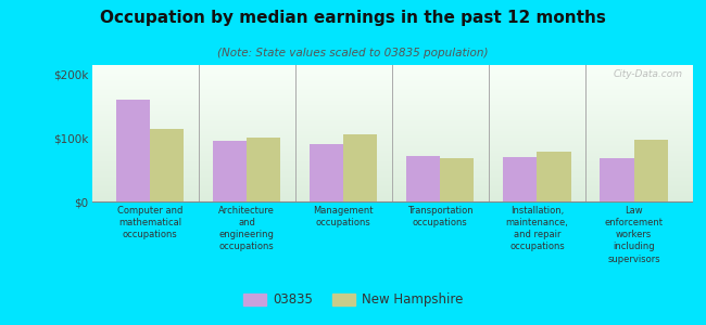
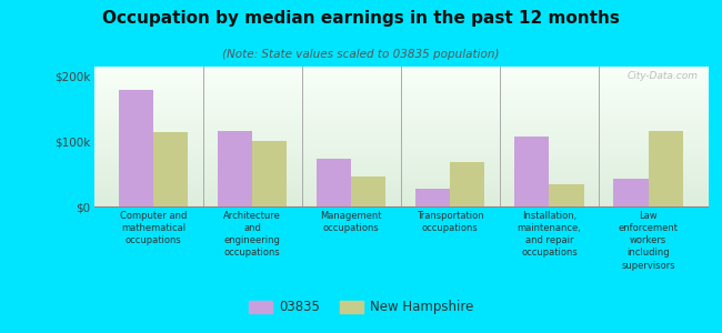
03835/Computer and mathematical occupations: $160k -> $180k
03835/Architecture and engineering occupations: $95k -> $116k
03835/Management occupations: $90k -> $74k
New Hampshire/Management occupations: $105k -> $46k
03835/Transportation occupations: $72k -> $28k
03835/Installation, maintenance, and repair occupations: $70k -> $108k
New Hampshire/Installation, maintenance, and repair occupations: $78k -> $34k
03835/Law enforcement workers including supervisors: $68k -> $42k
New Hampshire/Law enforcement workers including supervisors: $98k -> $116k
